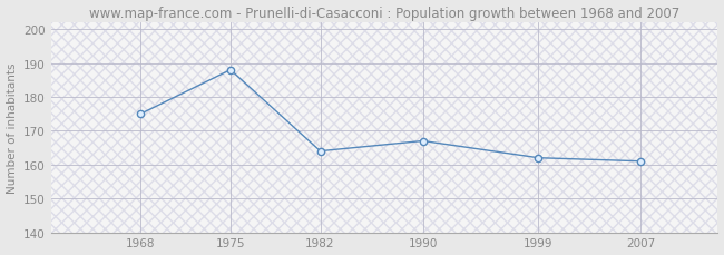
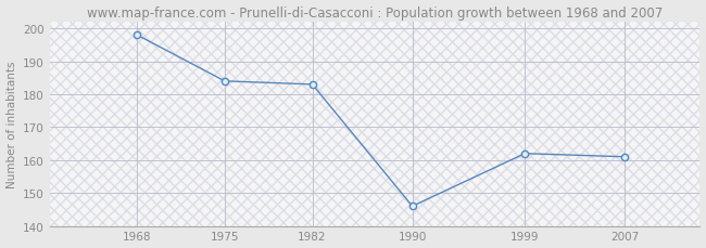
1968: 175 -> 198
1975: 188 -> 184
1982: 164 -> 183
1990: 167 -> 146
